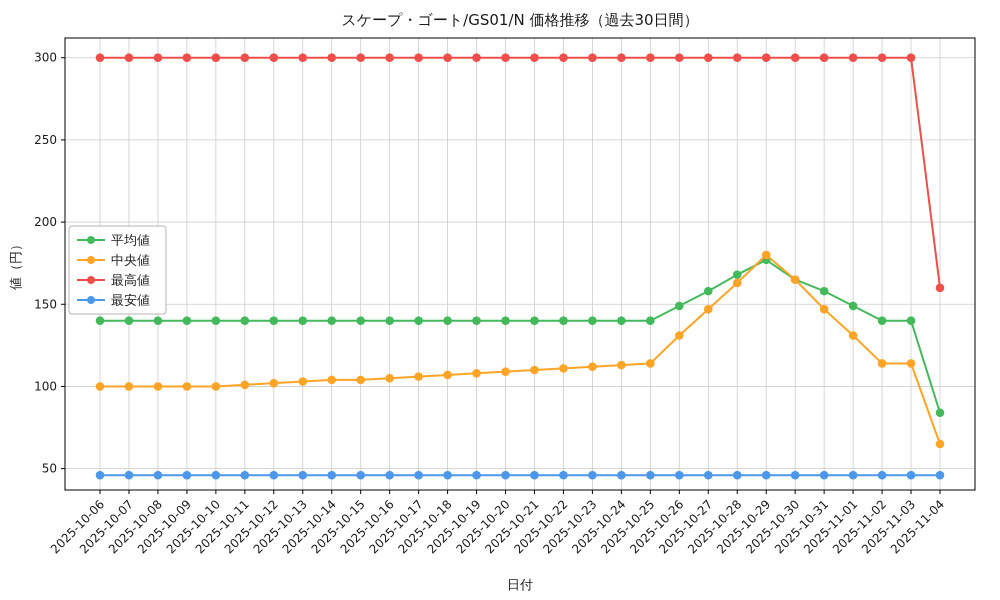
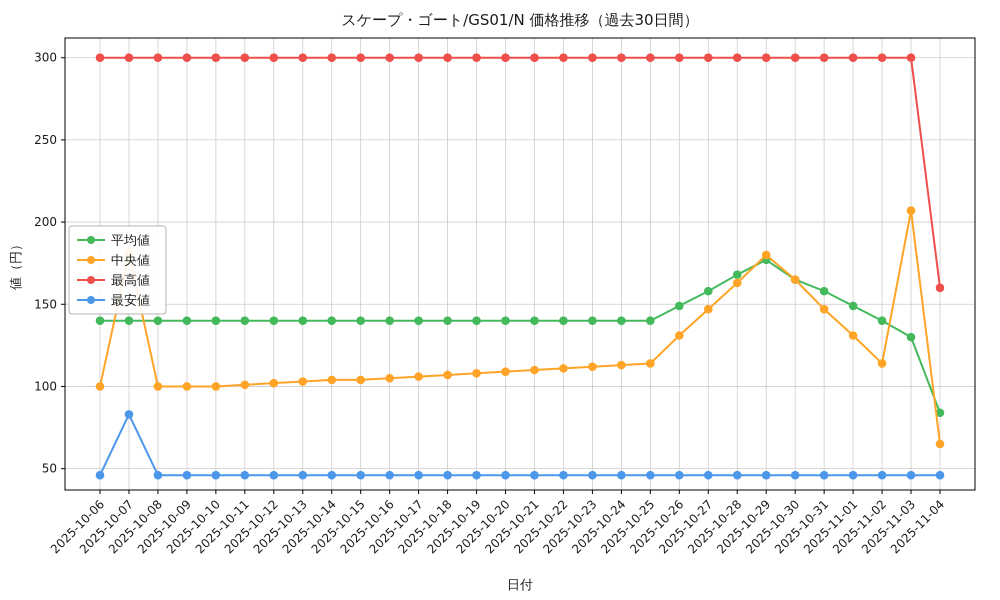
中央値/2025-10-07: 100 -> 181
最安値/2025-10-07: 46 -> 83
平均値/2025-11-03: 140 -> 130
中央値/2025-11-03: 114 -> 207
